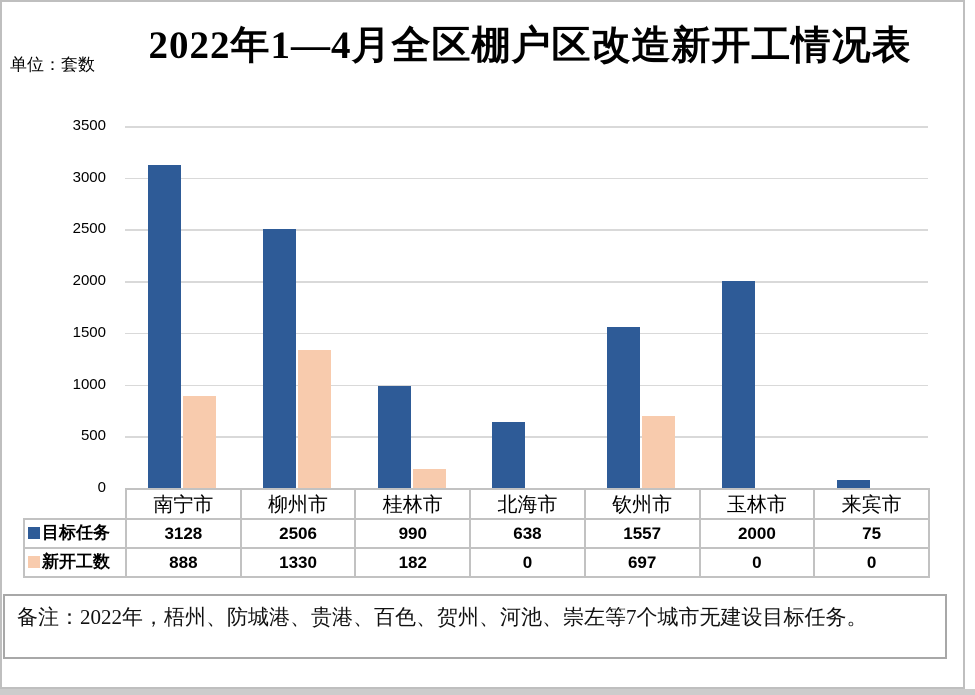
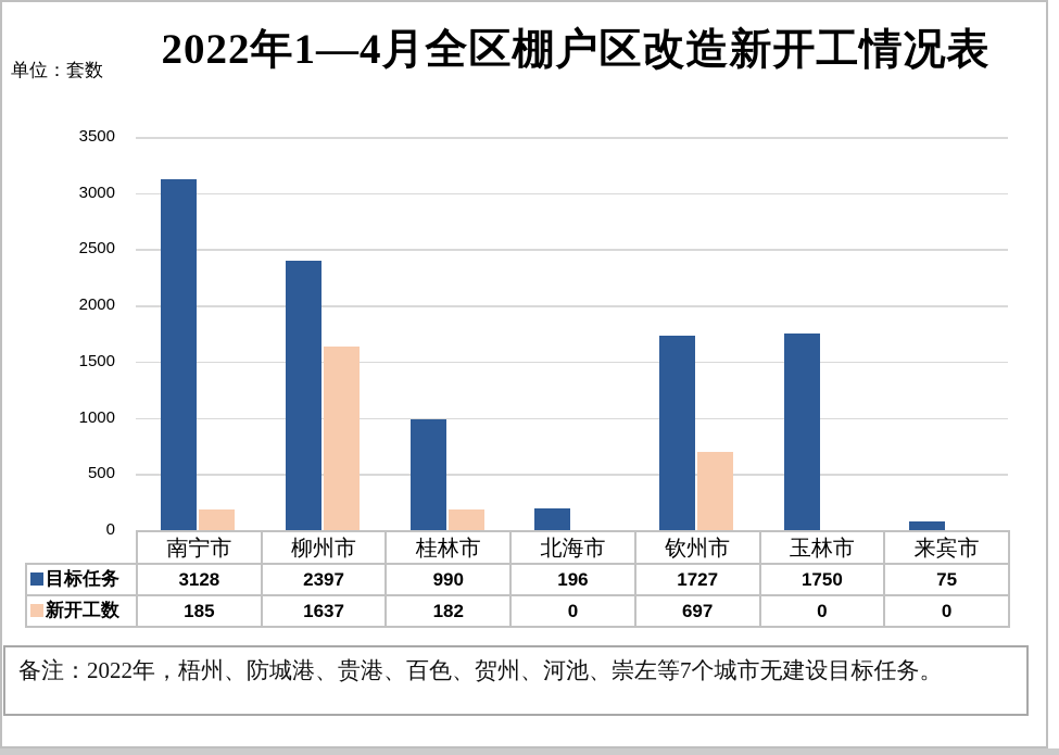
新开工数/南宁市: 888 -> 185
目标任务/柳州市: 2506 -> 2397
新开工数/柳州市: 1330 -> 1637
目标任务/北海市: 638 -> 196
目标任务/钦州市: 1557 -> 1727
目标任务/玉林市: 2000 -> 1750
